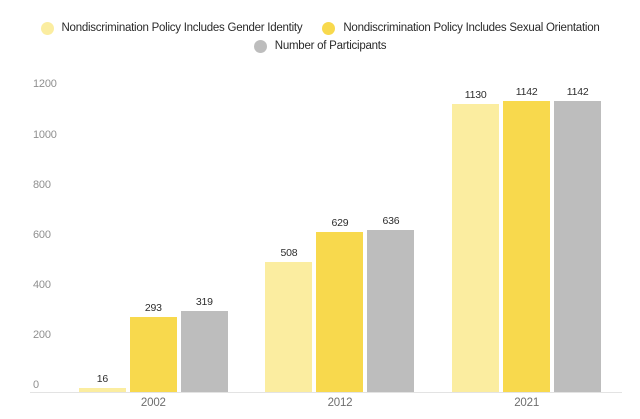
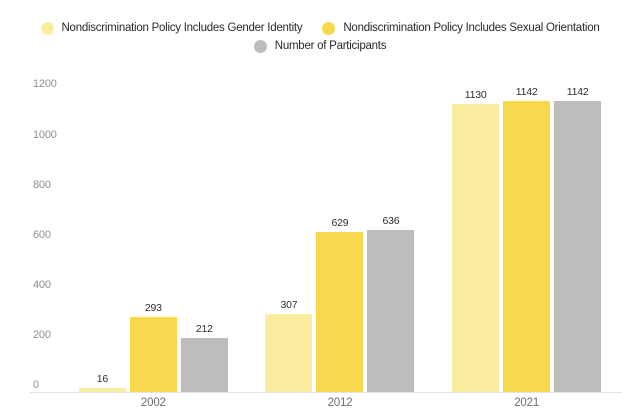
Number of Participants/2002: 319 -> 212
Nondiscrimination Policy Includes Gender Identity/2012: 508 -> 307
